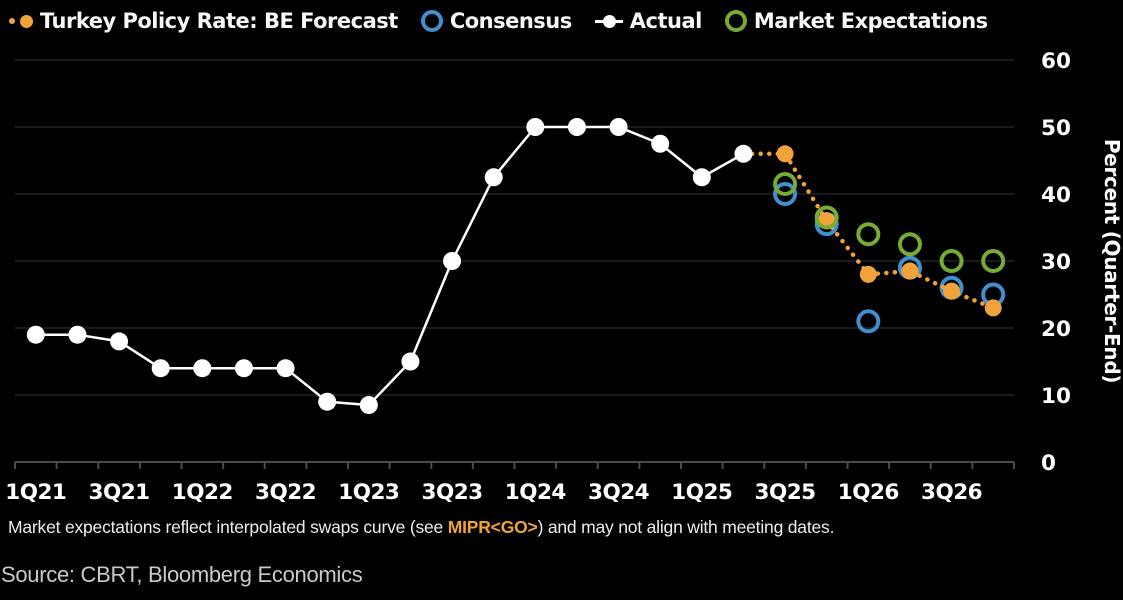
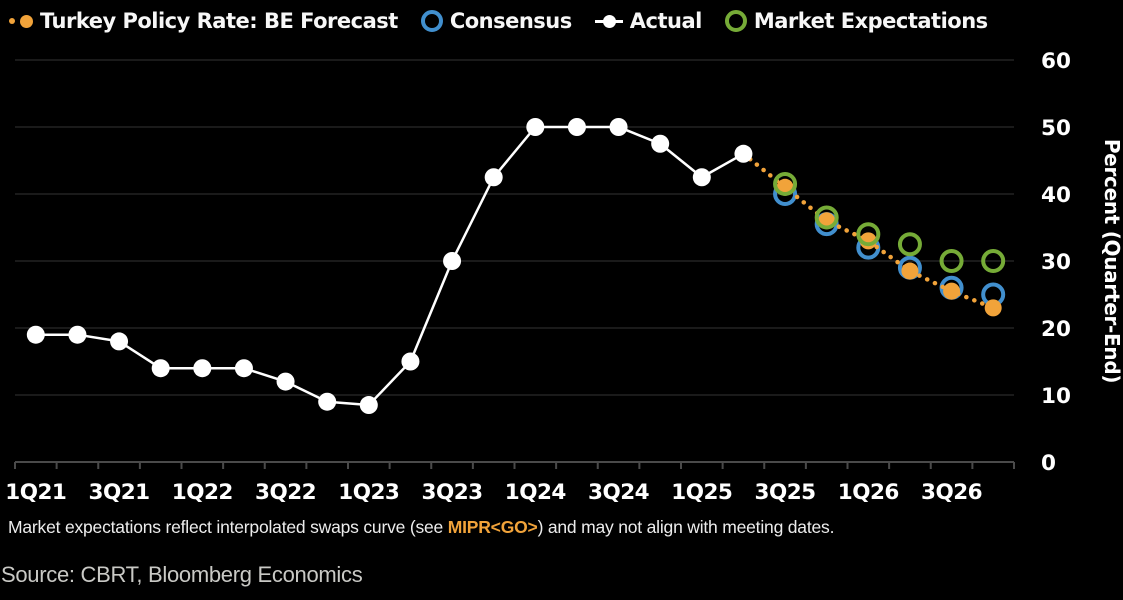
Actual/3Q22: 14 -> 12
Turkey Policy Rate: BE Forecast/3Q25: 46 -> 41
Turkey Policy Rate: BE Forecast/1Q26: 28 -> 33
Consensus/1Q26: 21 -> 32
